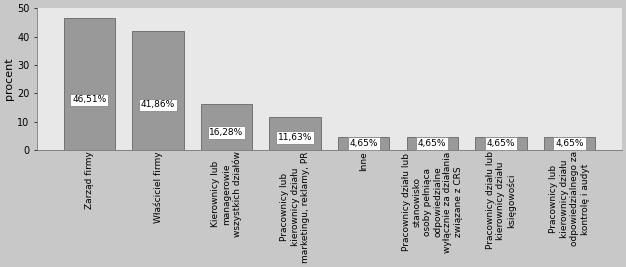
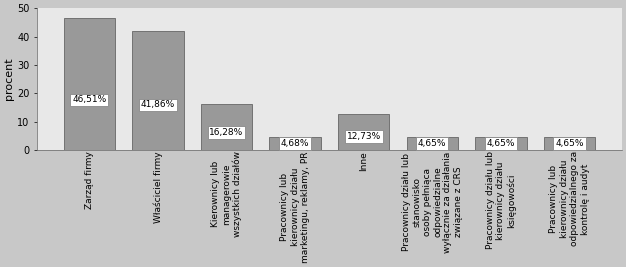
Pracownicy lub kierownicy działu marketingu, reklamy, PR: 11,63% -> 4,68%
Inne: 4,65% -> 12,73%
